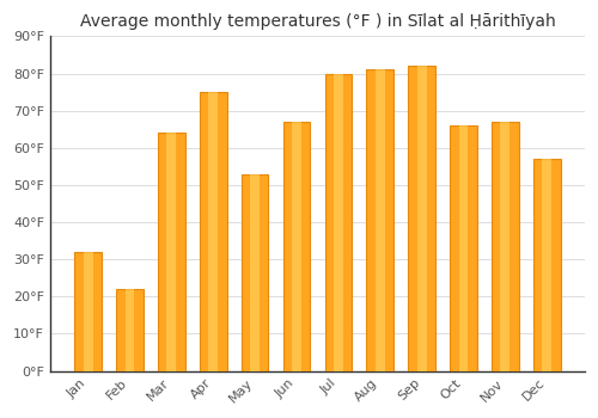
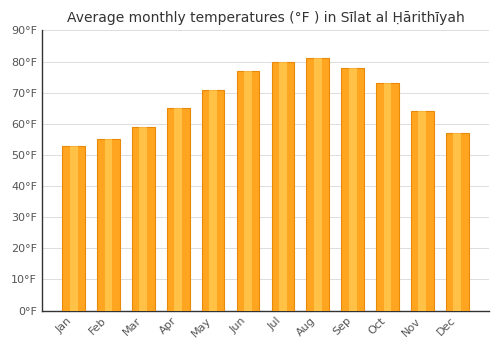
Jan: 32°F -> 53°F
Feb: 22°F -> 55°F
Mar: 64°F -> 59°F
Apr: 75°F -> 65°F
May: 53°F -> 71°F
Jun: 67°F -> 77°F
Sep: 82°F -> 78°F
Oct: 66°F -> 73°F
Nov: 67°F -> 64°F
